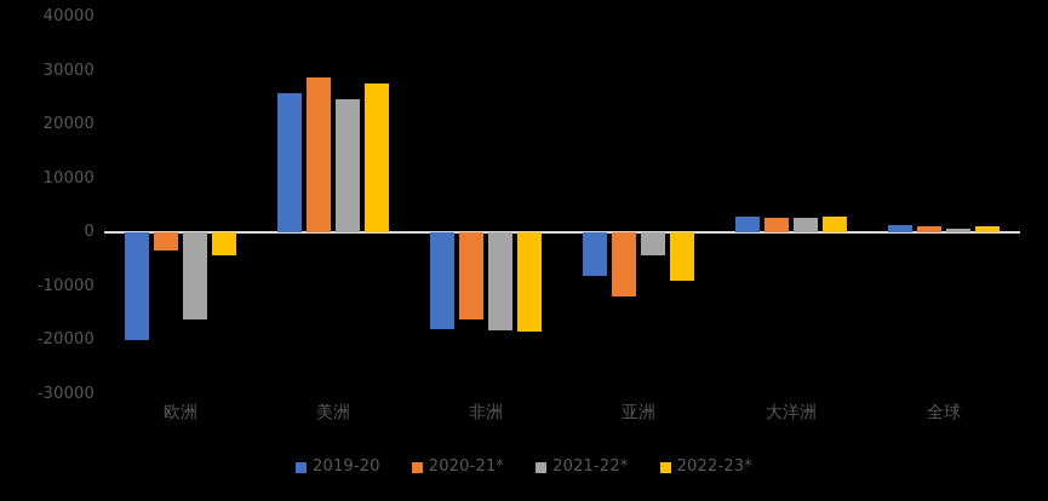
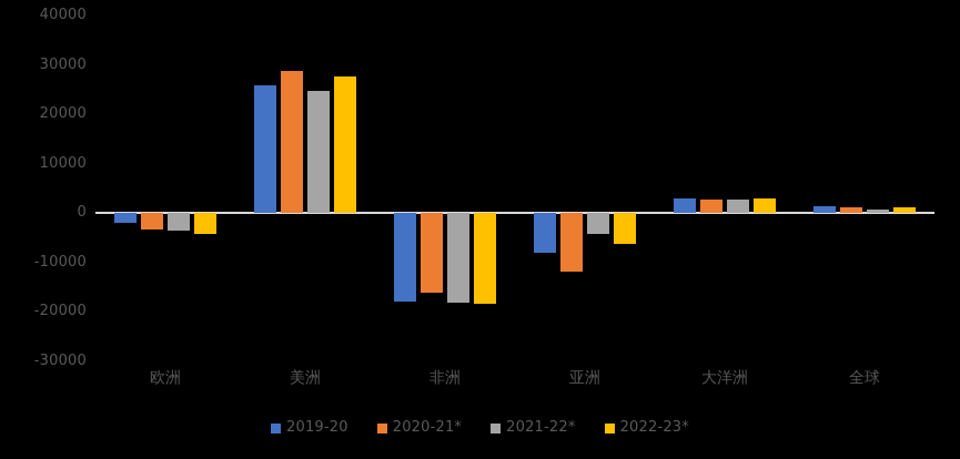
2019-20/欧洲: -20000 -> -2000
2021-22*/欧洲: -16000 -> -4000
2022-23*/亚洲: -9000 -> -6000
